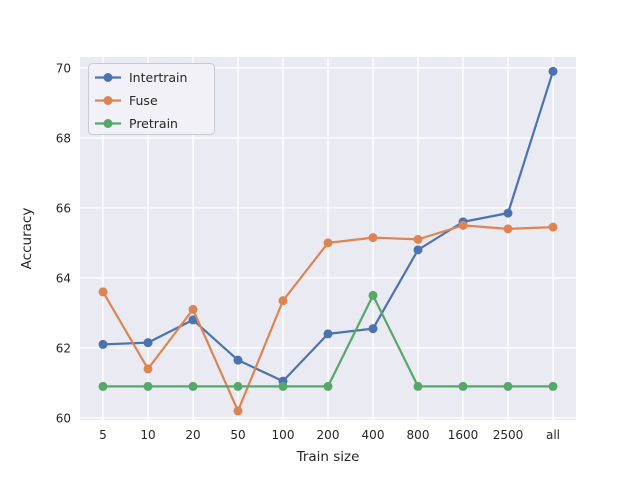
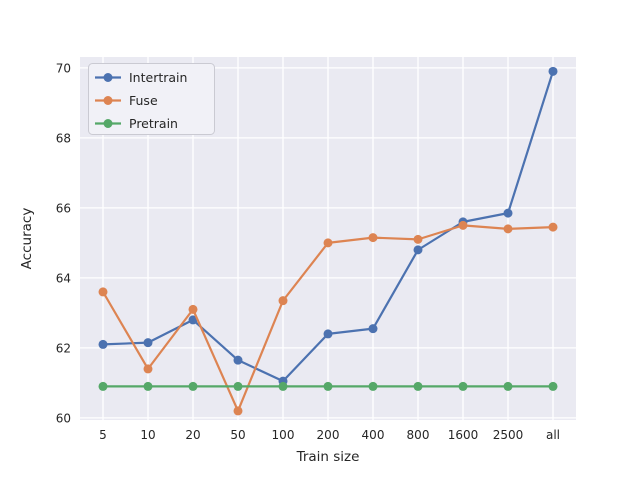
Pretrain/400: 63.5 -> 60.9
